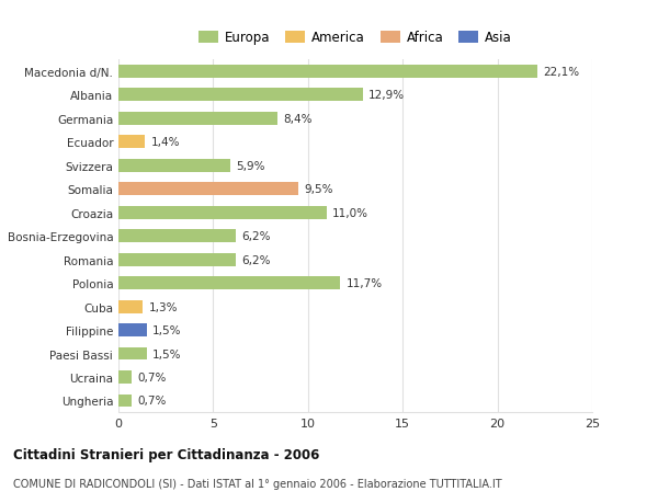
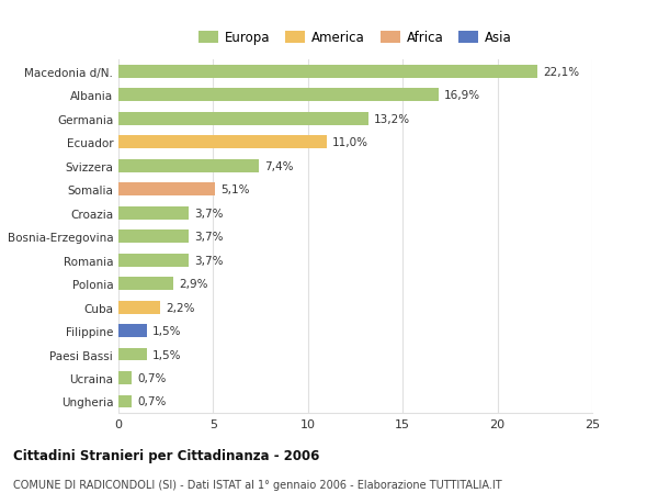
Albania: 12,9% -> 16,9%
Germania: 8,4% -> 13,2%
Ecuador: 1,4% -> 11,0%
Svizzera: 5,9% -> 7,4%
Somalia: 9,5% -> 5,1%
Croazia: 11,0% -> 3,7%
Bosnia-Erzegovina: 6,2% -> 3,7%
Romania: 6,2% -> 3,7%
Polonia: 11,7% -> 2,9%
Cuba: 1,3% -> 2,2%
